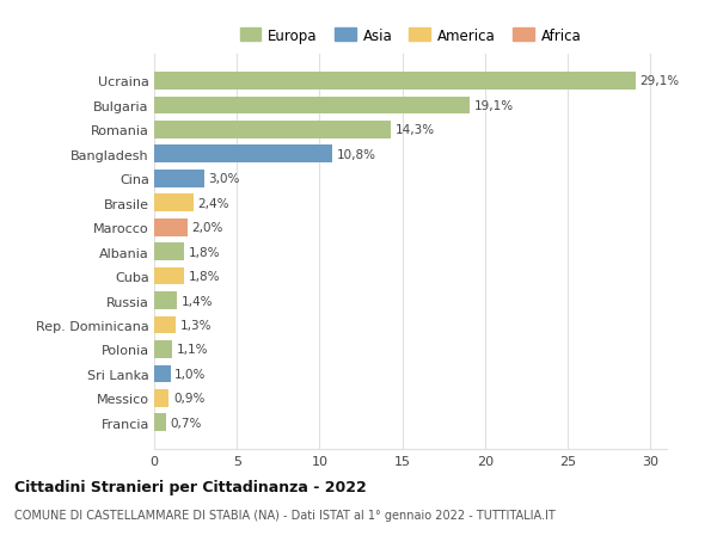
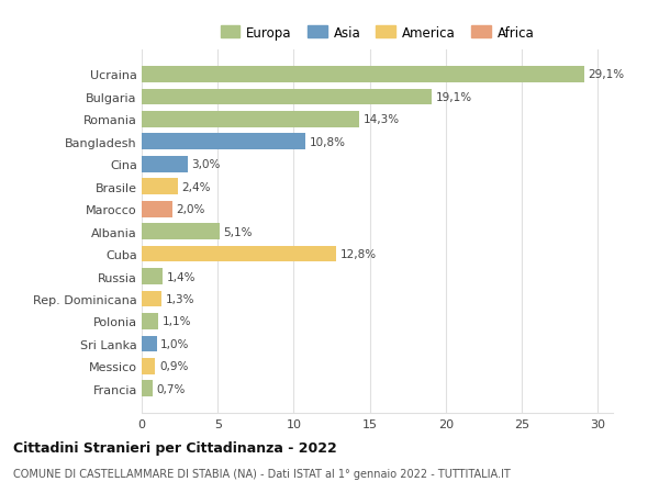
Albania: 1,8% -> 5,1%
Cuba: 1,8% -> 12,8%
